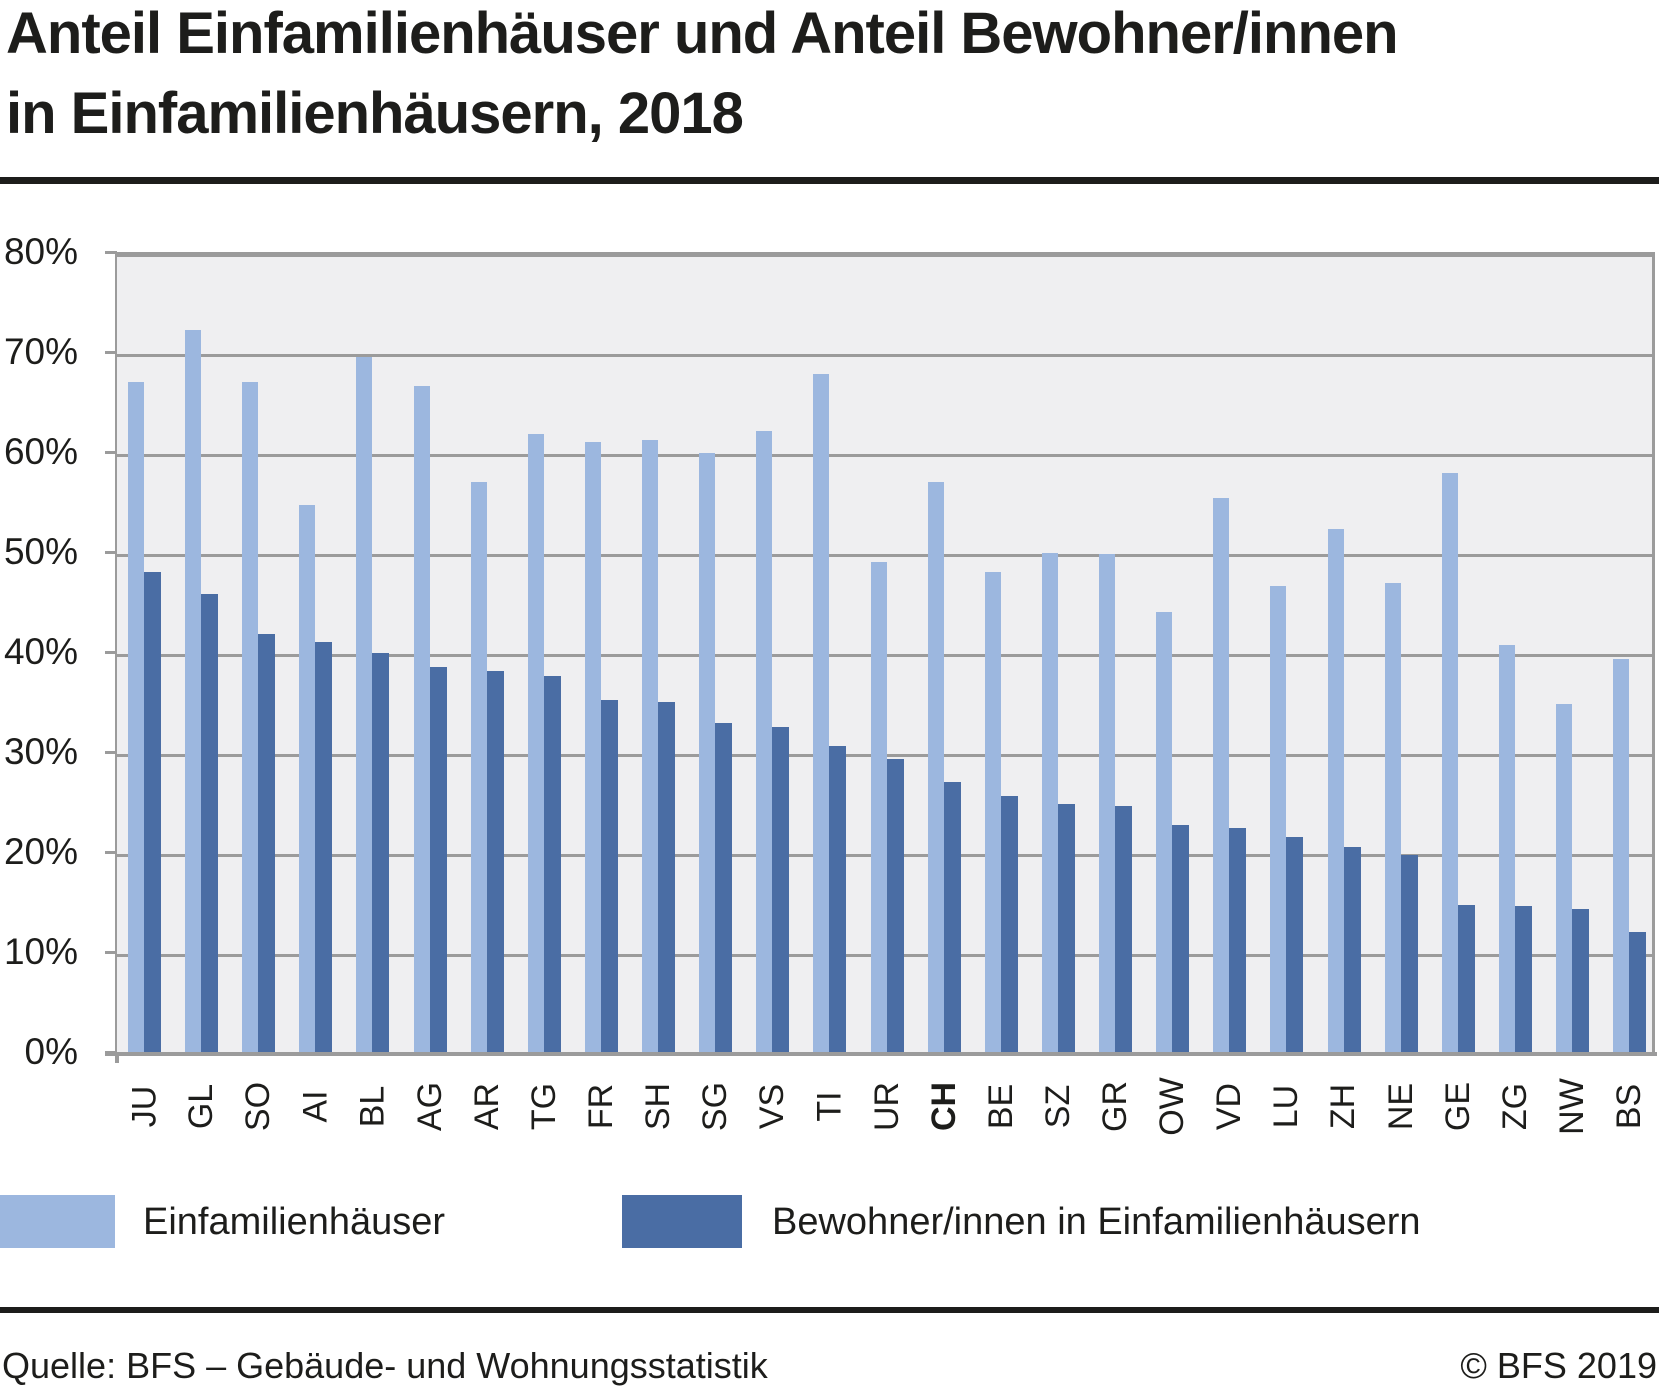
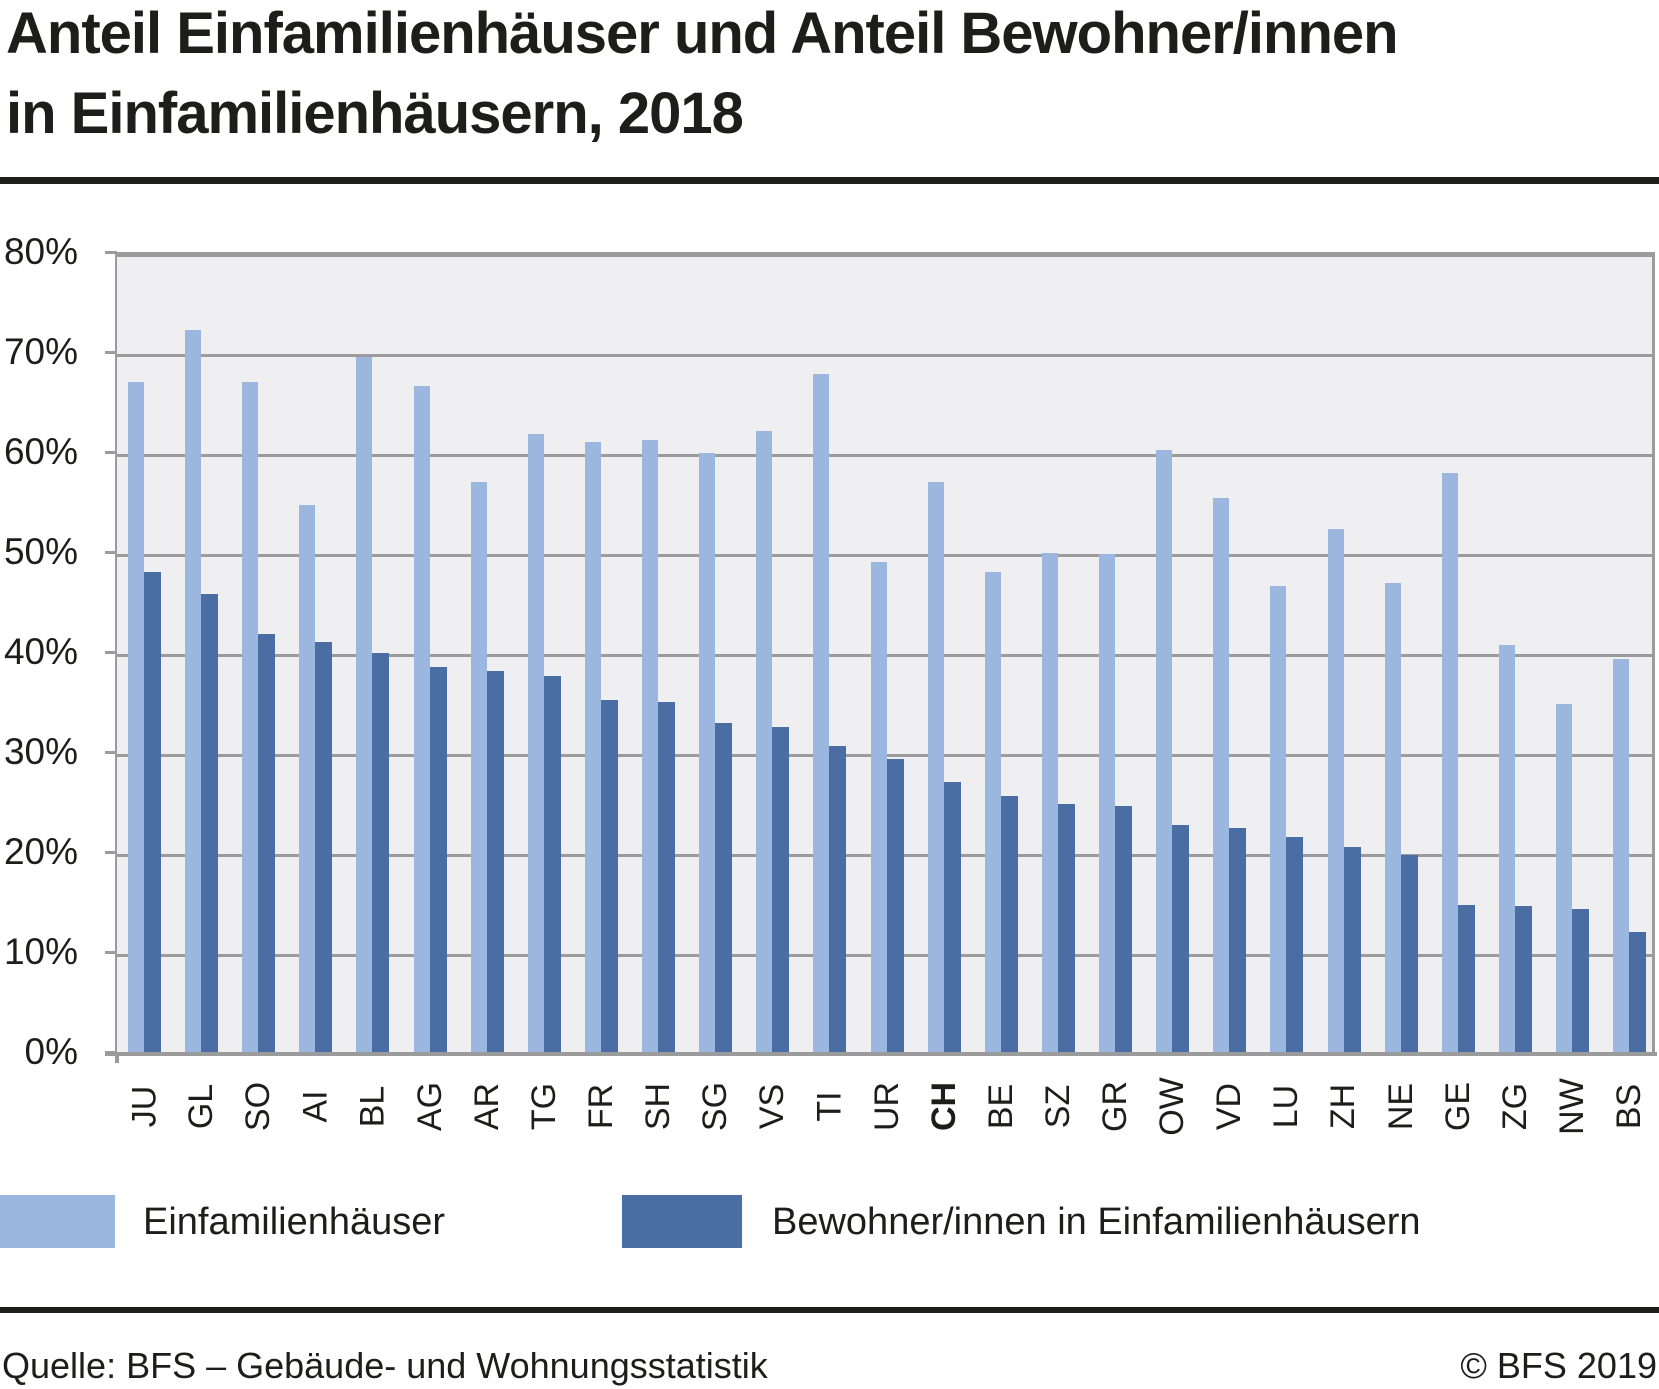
Einfamilienhäuser/OW: 44.0% -> 60.2%
